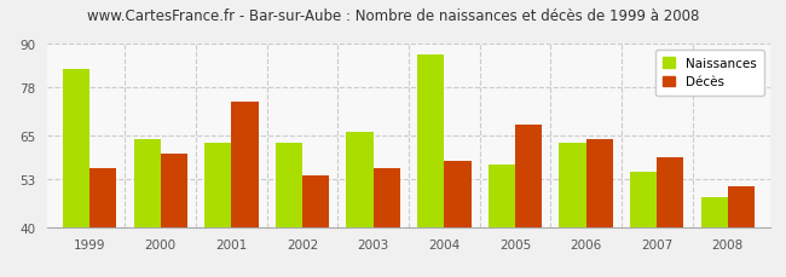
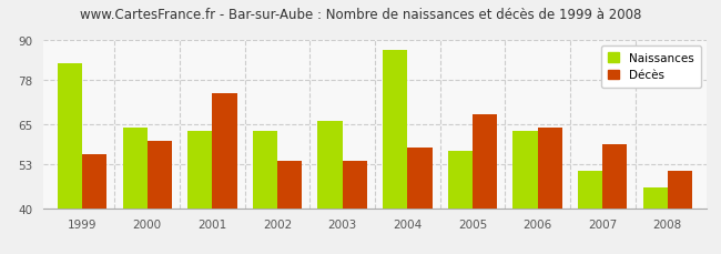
Décès/2003: 56 -> 54
Naissances/2007: 55 -> 51
Naissances/2008: 48 -> 46
